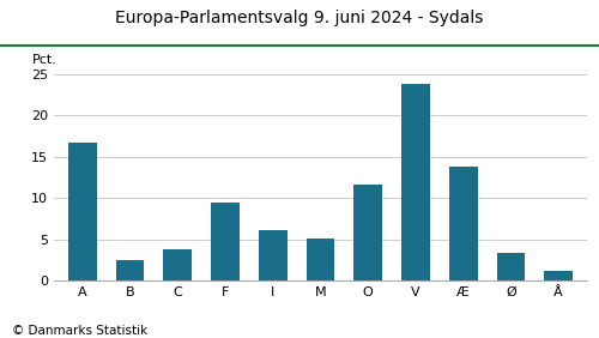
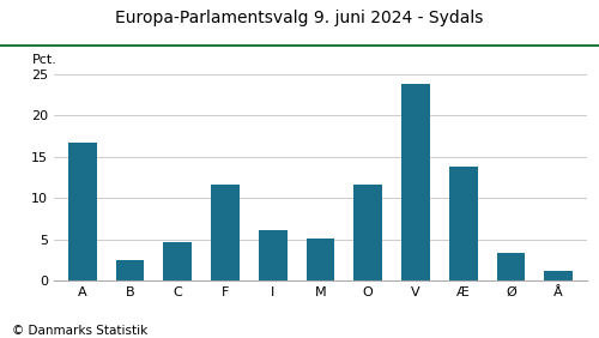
C: 3.8 -> 4.7
F: 9.4 -> 11.6
